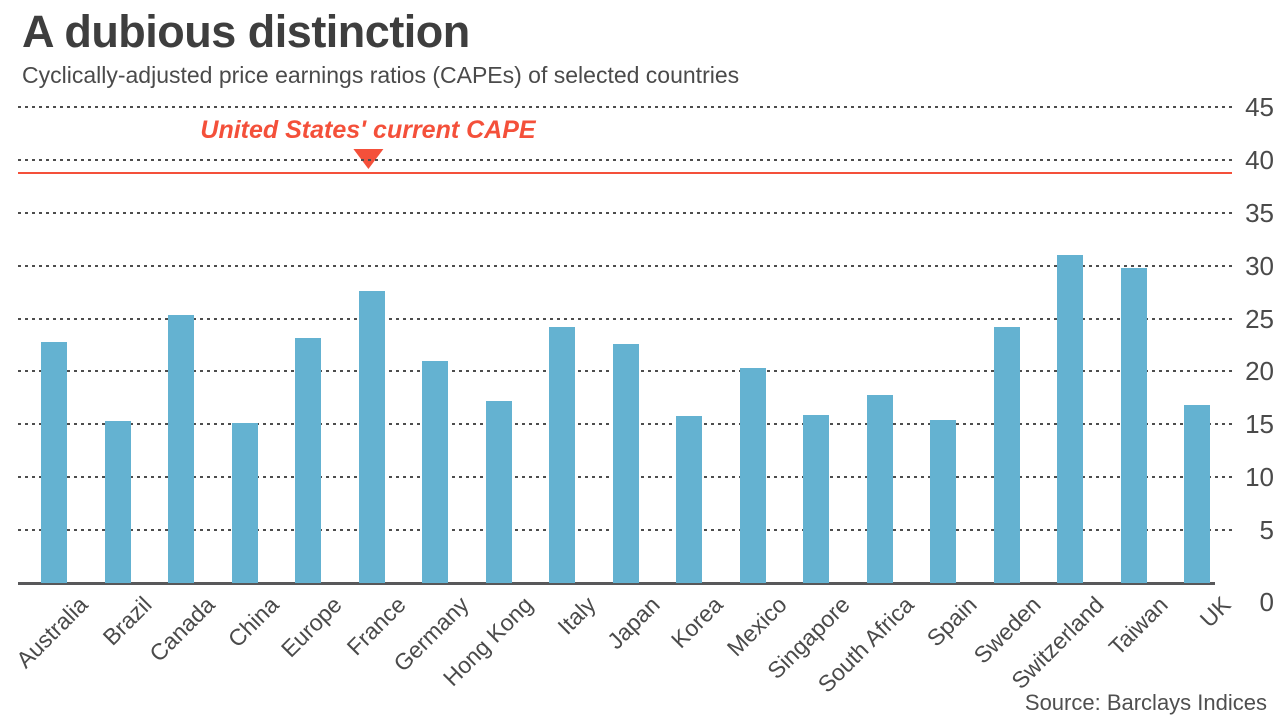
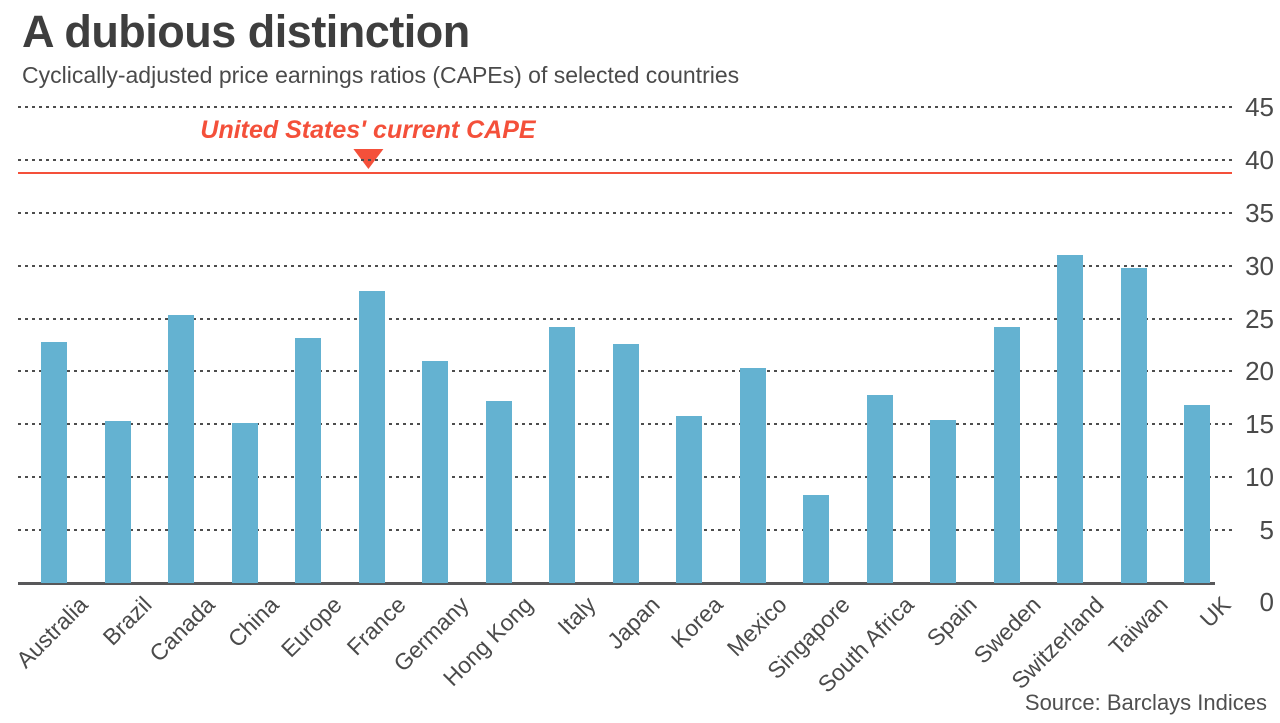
Singapore: 15.9 -> 8.3
